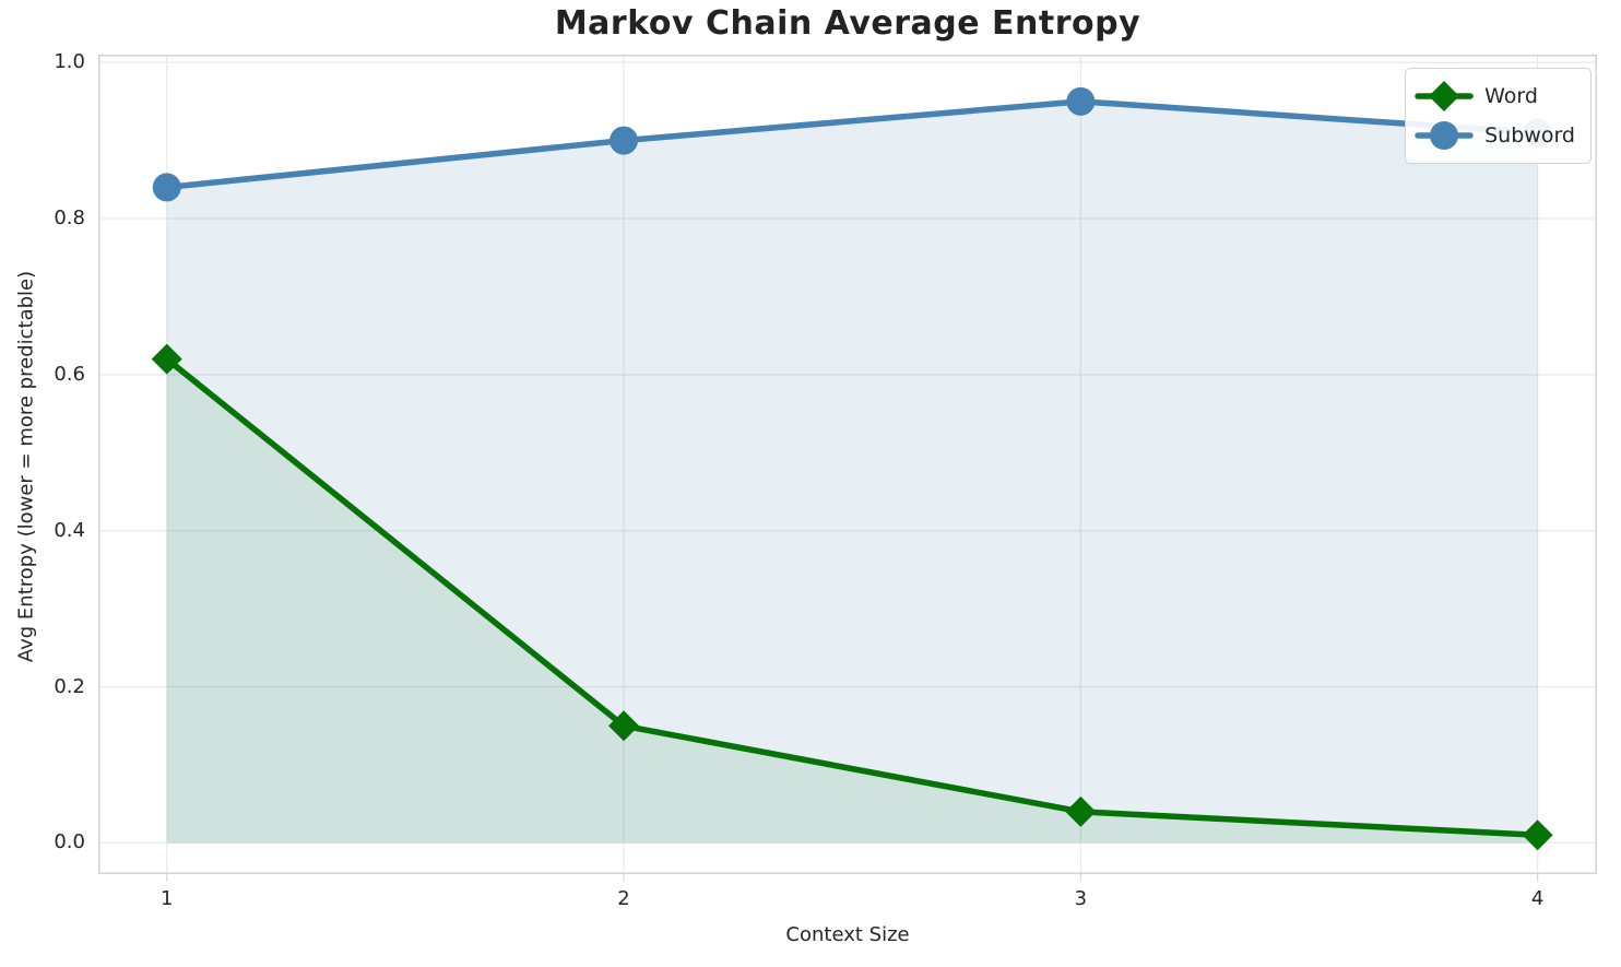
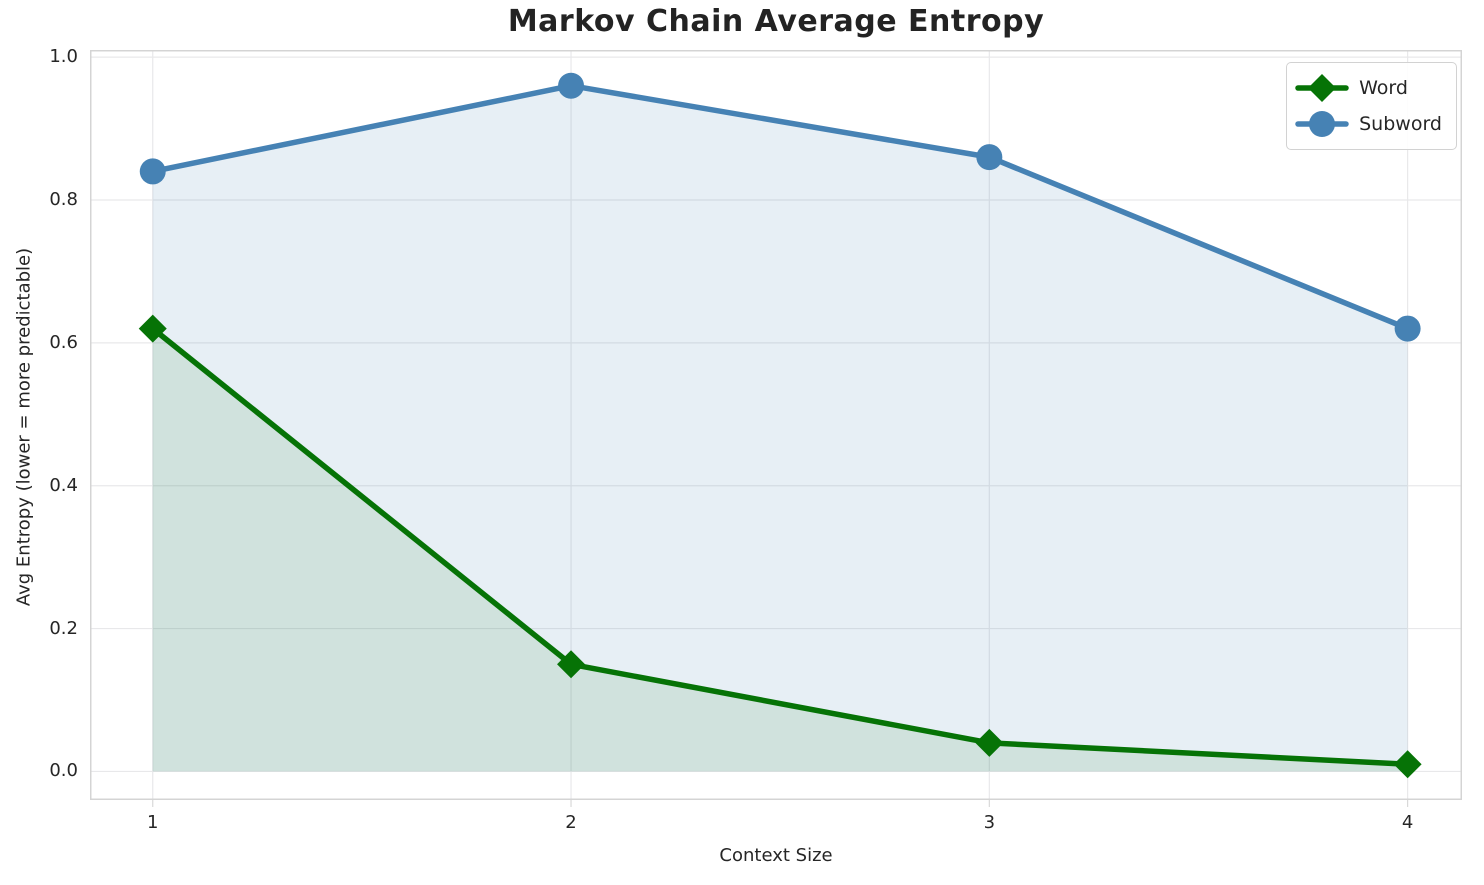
Subword/2: 0.90 -> 0.96
Subword/3: 0.95 -> 0.86
Subword/4: 0.91 -> 0.62
